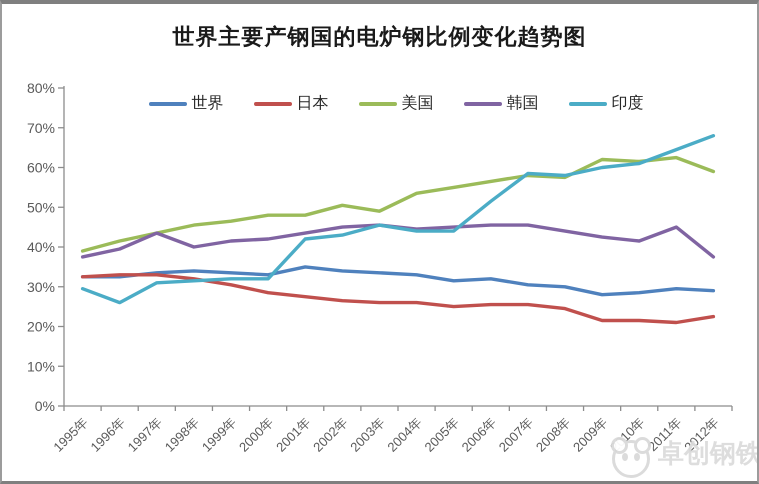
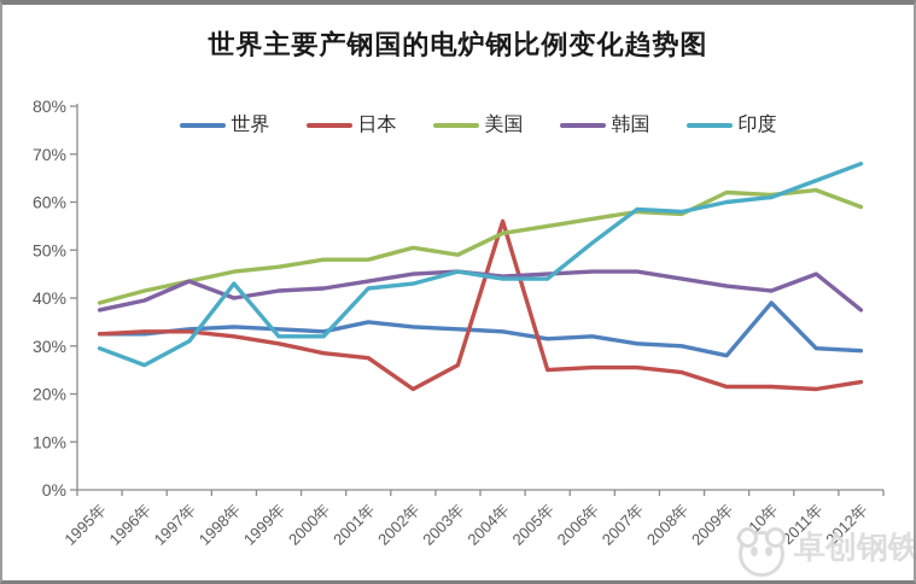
印度/1998年: 32% -> 43%
日本/2002年: 26% -> 21%
日本/2004年: 26% -> 56%
世界/2010年: 28% -> 39%
